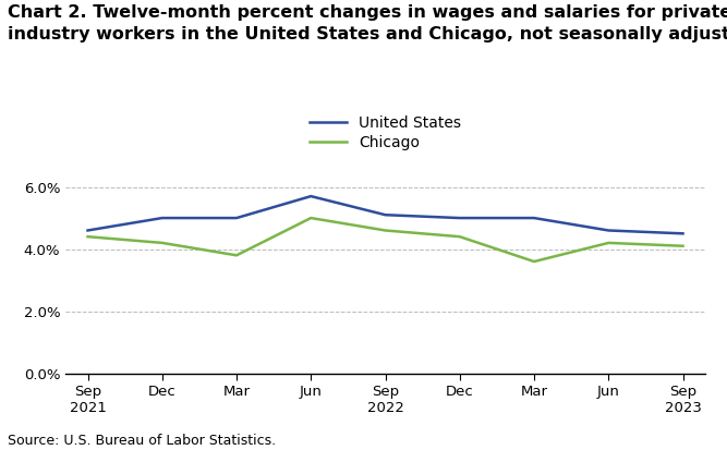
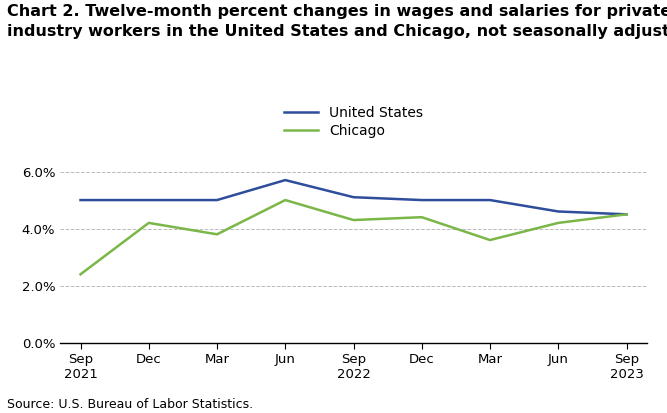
United States/Sep 2021: 4.6% -> 5.0%
Chicago/Sep 2021: 4.4% -> 2.4%
Chicago/Sep 2022: 4.6% -> 4.3%
Chicago/Sep 2023: 4.1% -> 4.5%
